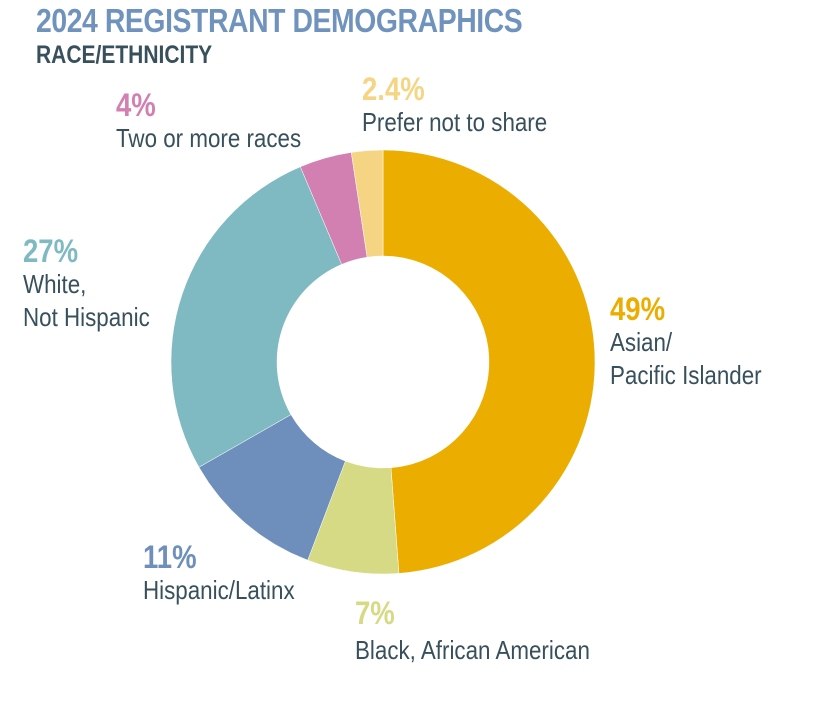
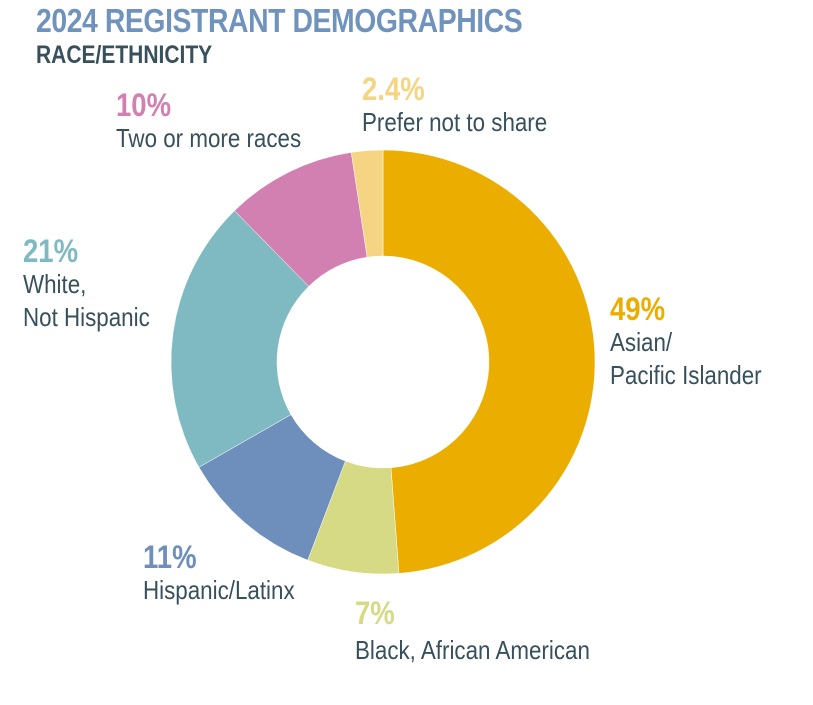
White, Not Hispanic: 27% -> 21%
Two or more races: 4% -> 10%
